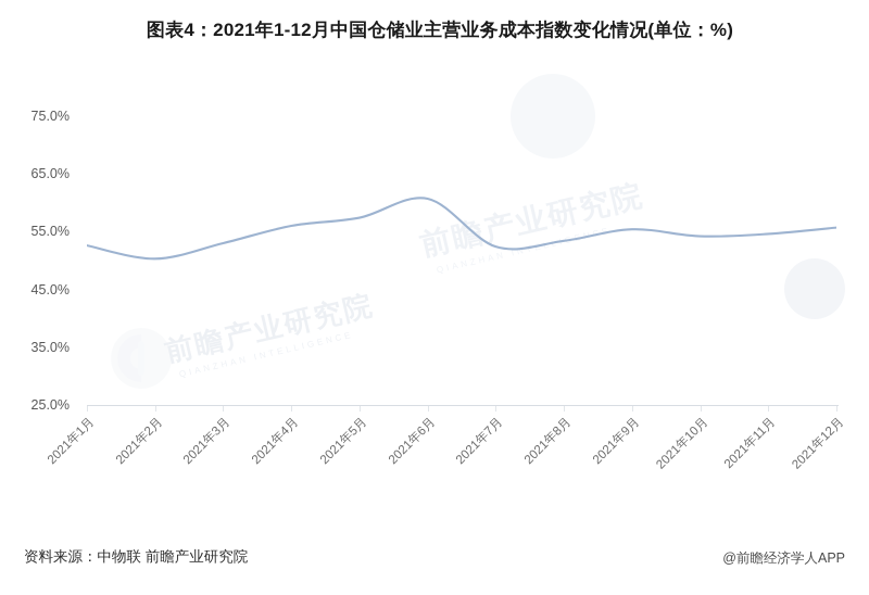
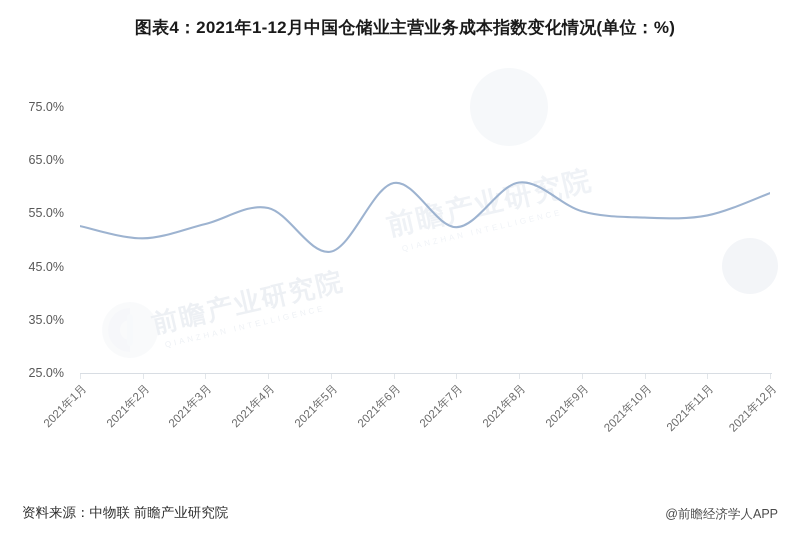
2021年5月: 58% -> 48%
2021年8月: 54% -> 61%
2021年12月: 56% -> 59%
